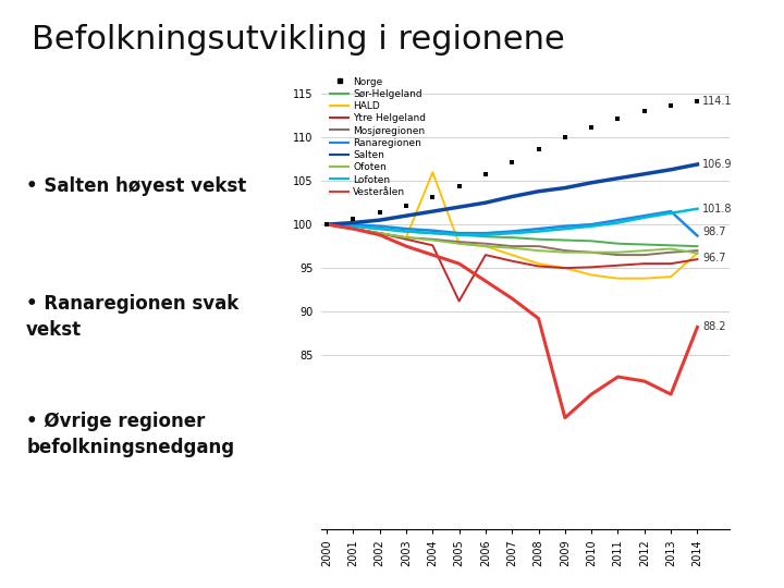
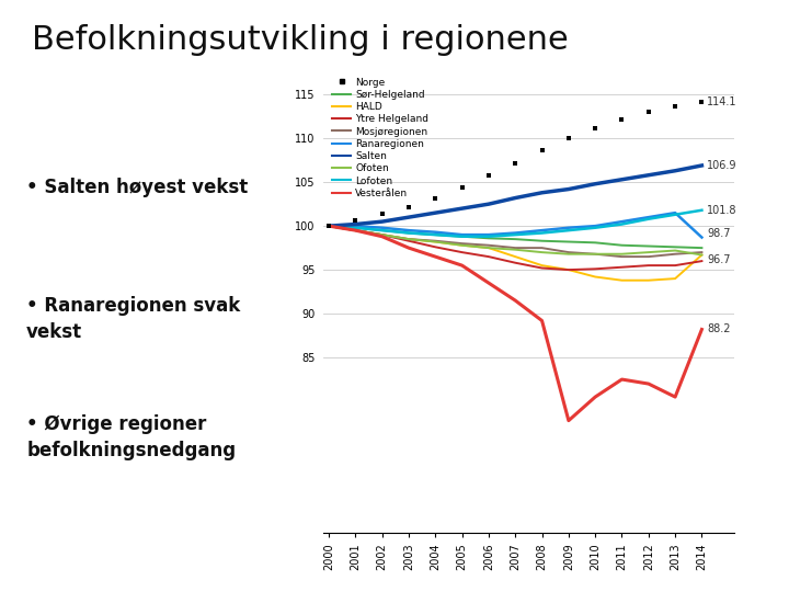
HALD/2004: 106.0 -> 98.2
Ytre Helgeland/2005: 91.2 -> 97.0
